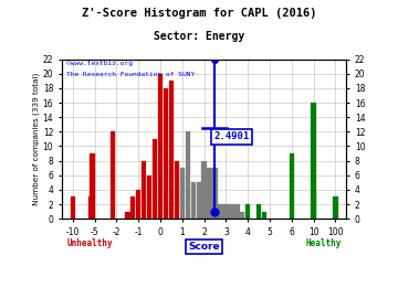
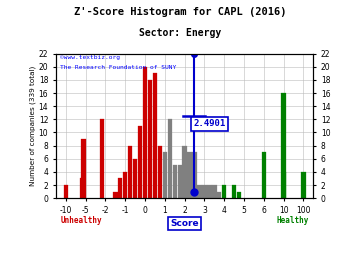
-10: 3 -> 2
6: 9 -> 7
100: 3 -> 4
